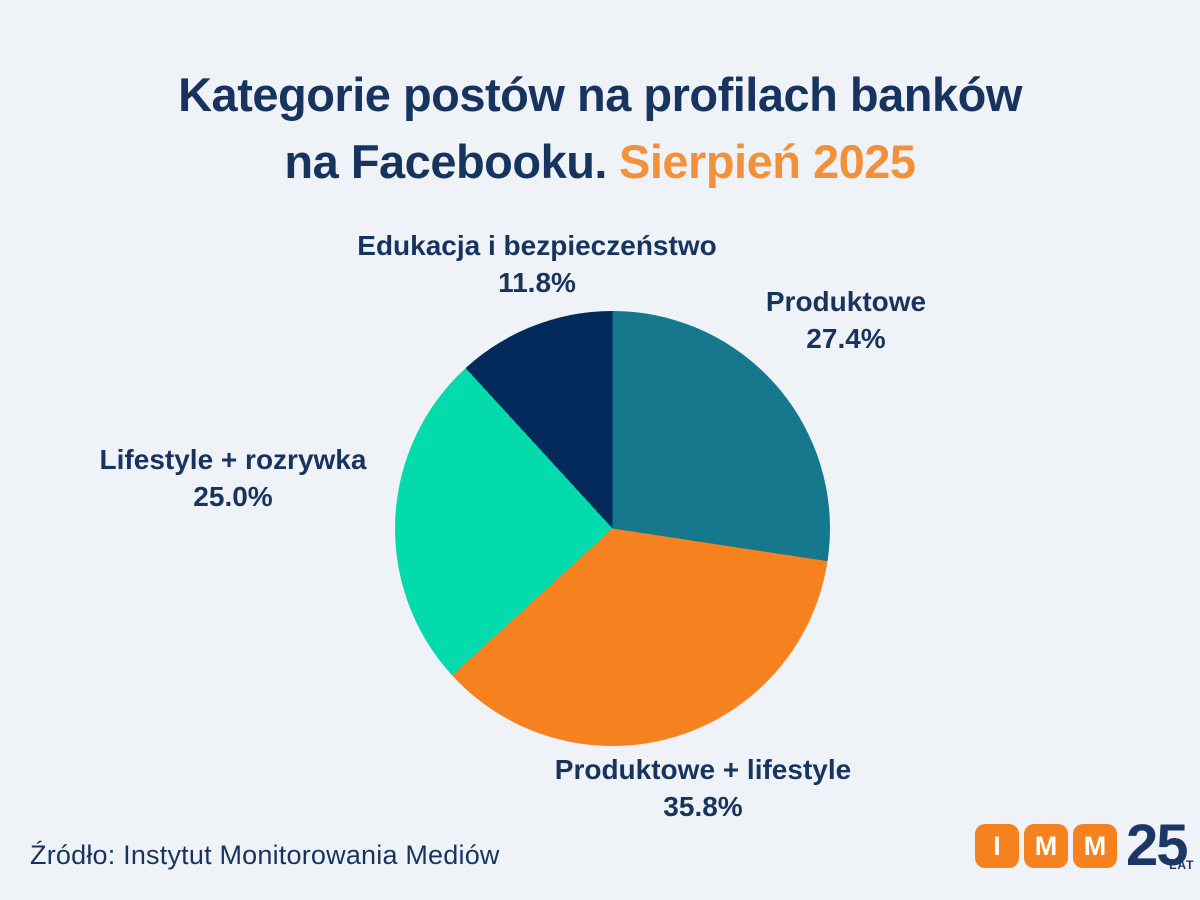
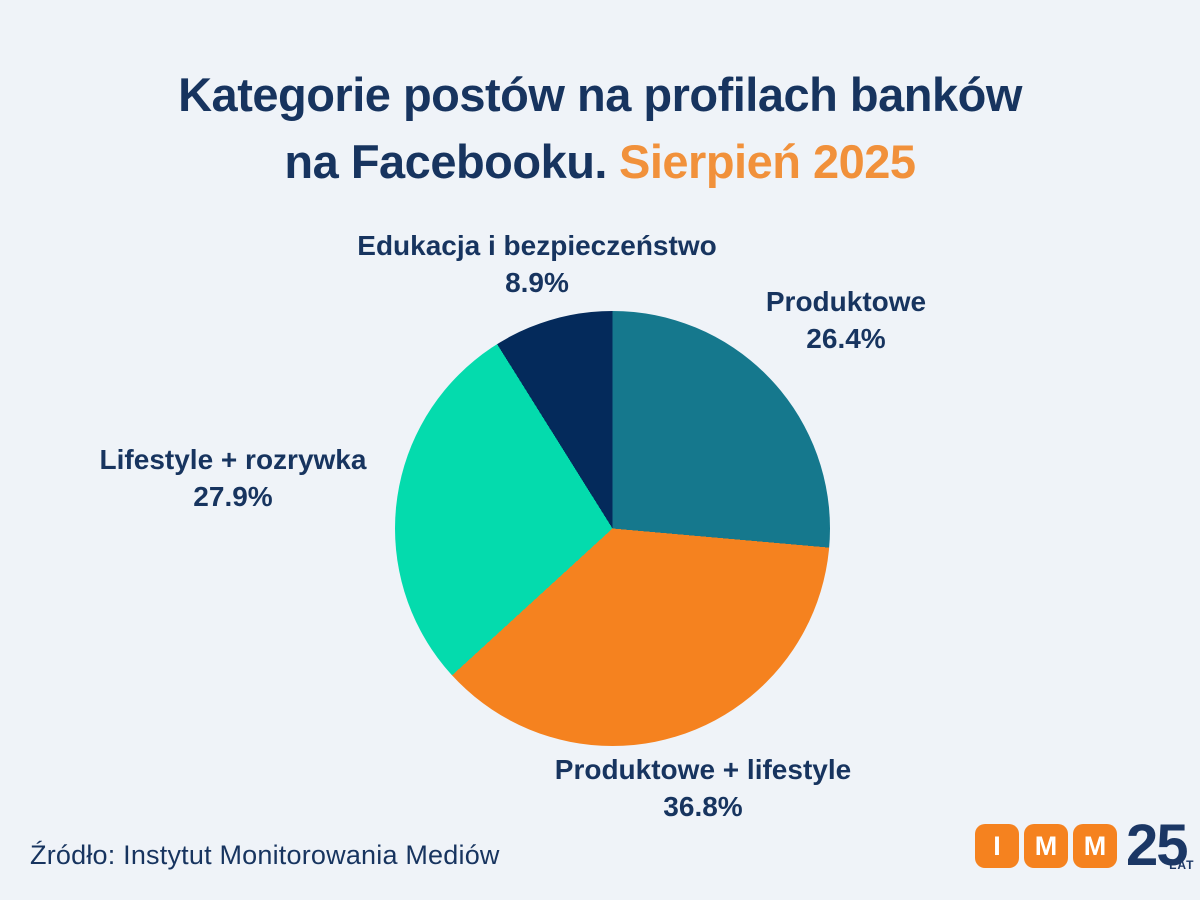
Produktowe: 27.4% -> 26.4%
Produktowe + lifestyle: 35.8% -> 36.8%
Lifestyle + rozrywka: 25.0% -> 27.9%
Edukacja i bezpieczeństwo: 11.8% -> 8.9%
